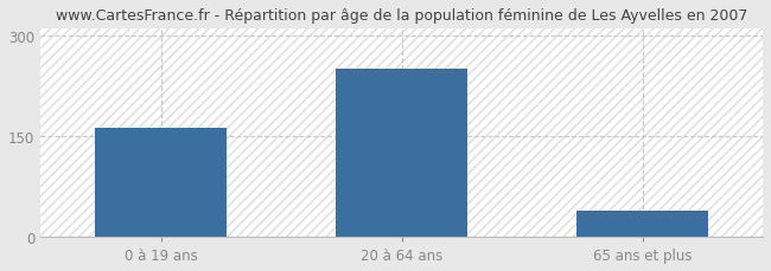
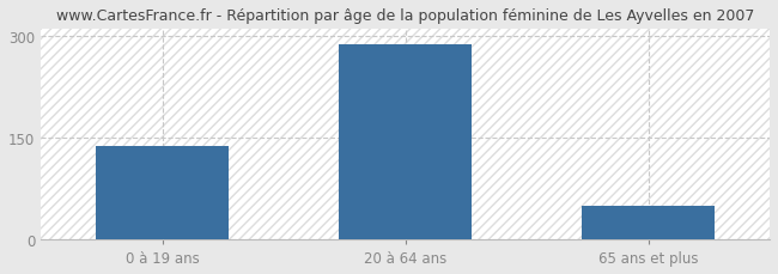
0 à 19 ans: 162 -> 138
20 à 64 ans: 250 -> 287
65 ans et plus: 38 -> 50
